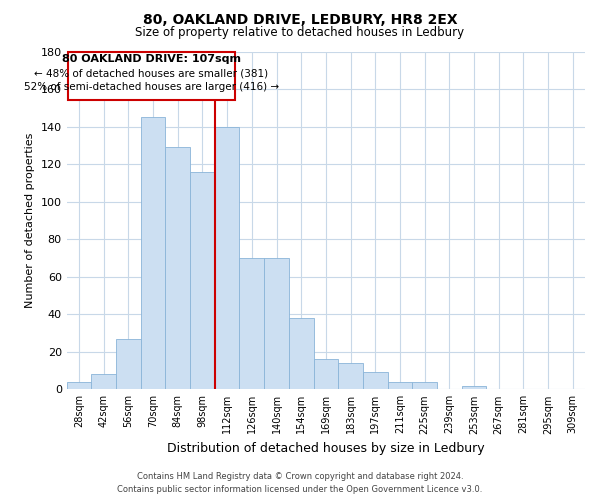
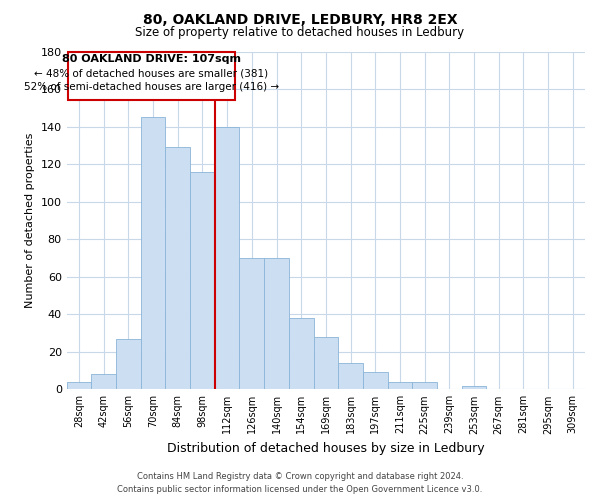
169sqm: 16 -> 28
